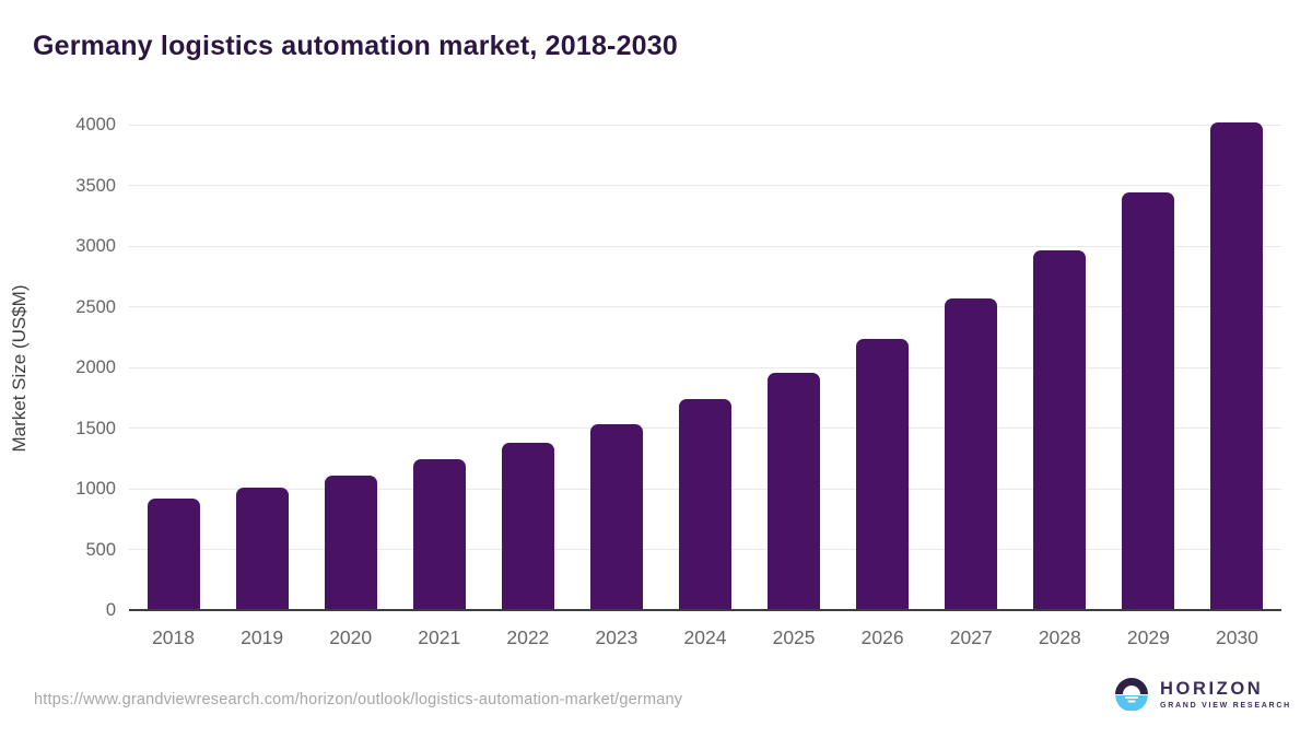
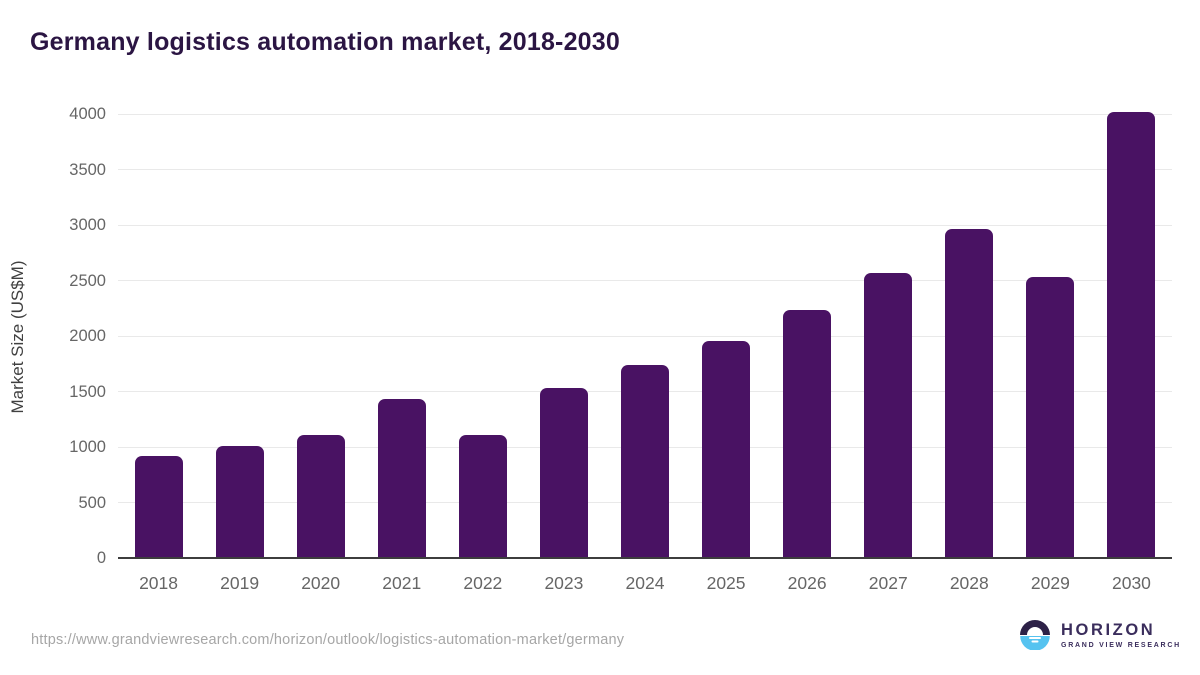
2021: 1240 -> 1430
2022: 1380 -> 1110
2029: 3440 -> 2530
